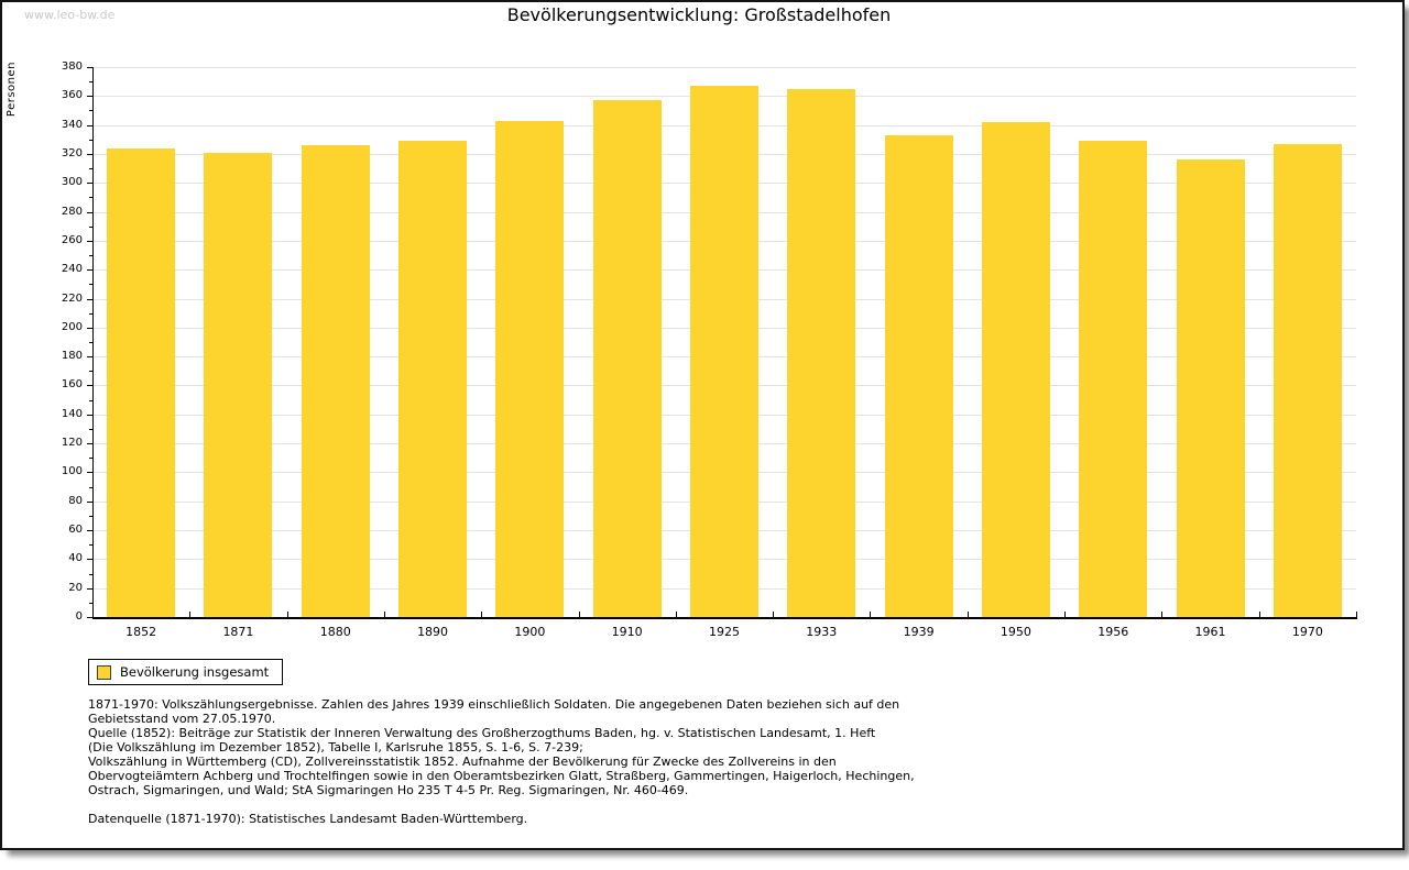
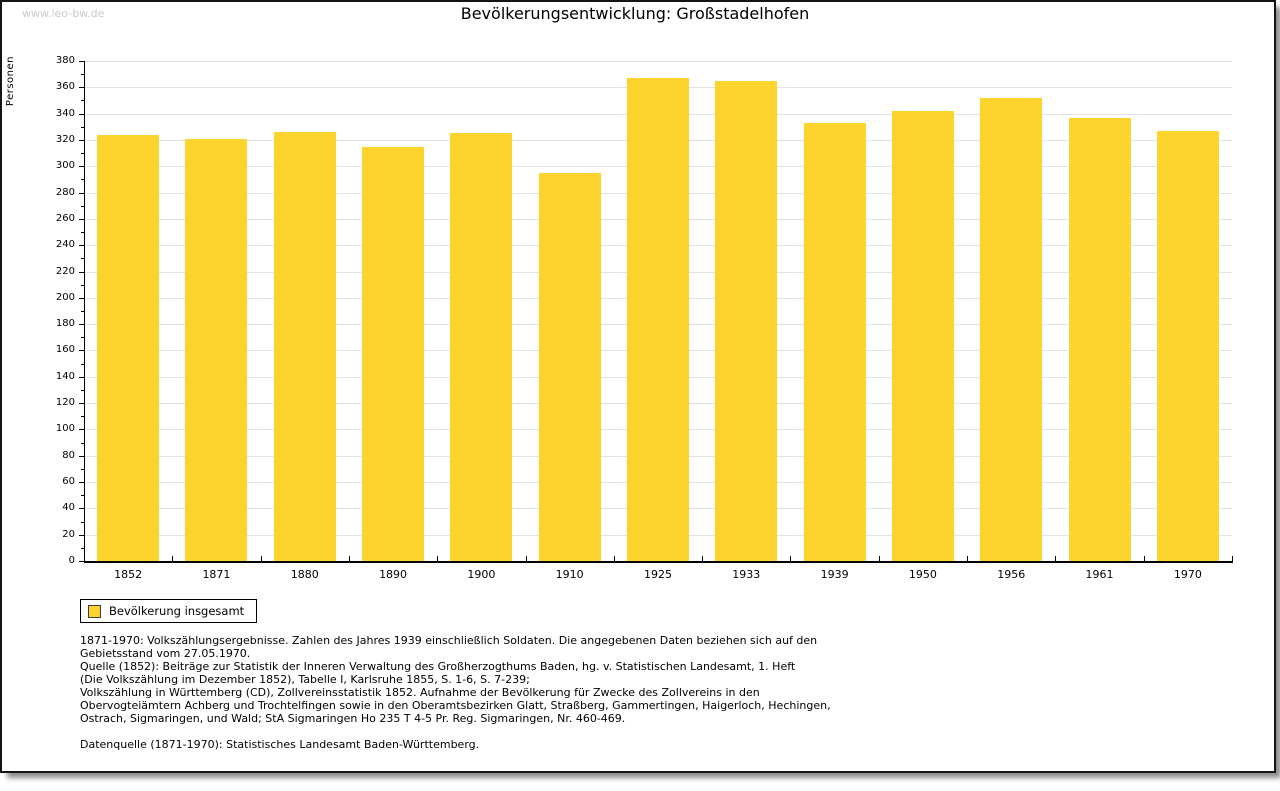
1890: 329 -> 315
1900: 343 -> 325
1910: 357 -> 295
1956: 329 -> 352
1961: 316 -> 337
